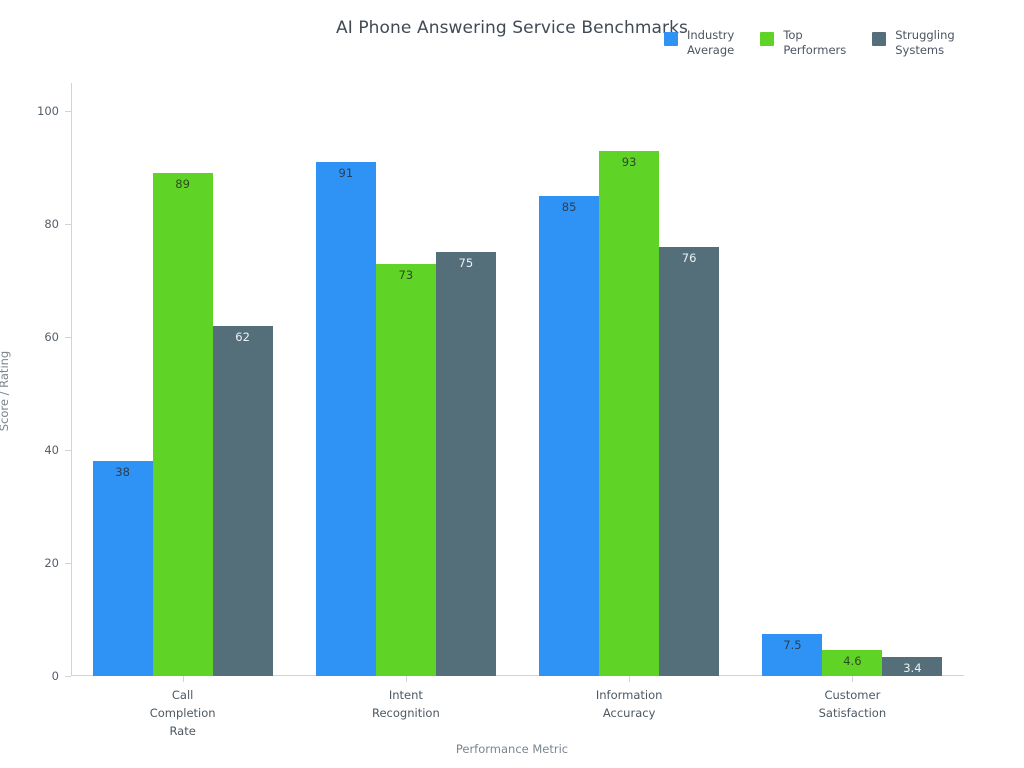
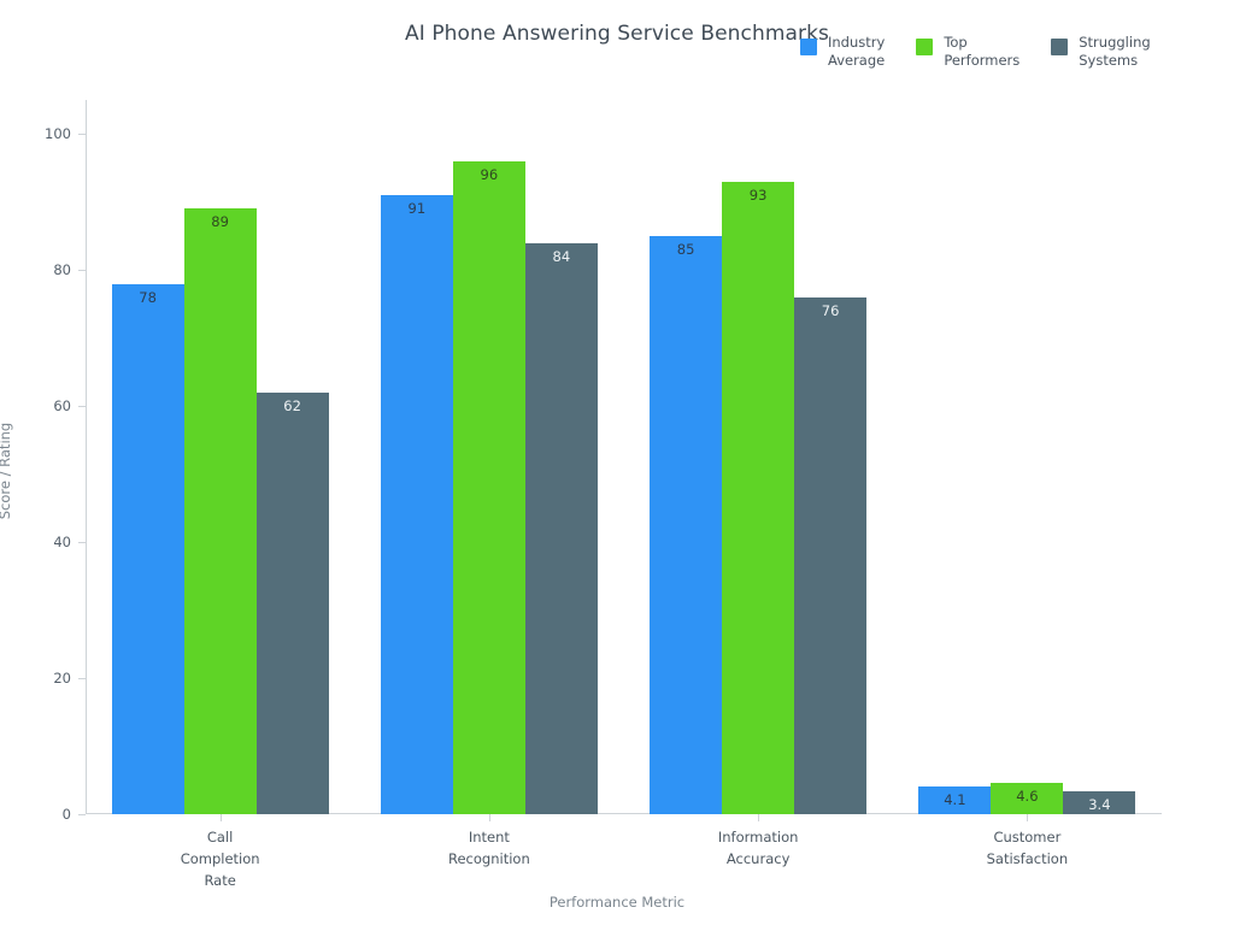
Industry Average/Call Completion Rate: 38 -> 78
Top Performers/Intent Recognition: 73 -> 96
Struggling Systems/Intent Recognition: 75 -> 84
Industry Average/Customer Satisfaction: 7.5 -> 4.1
